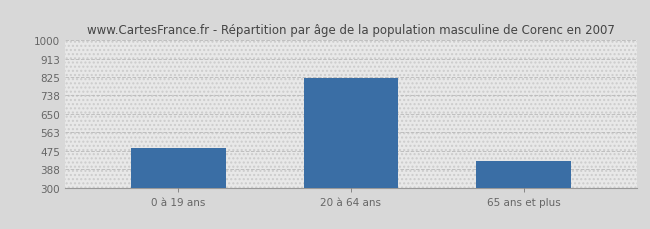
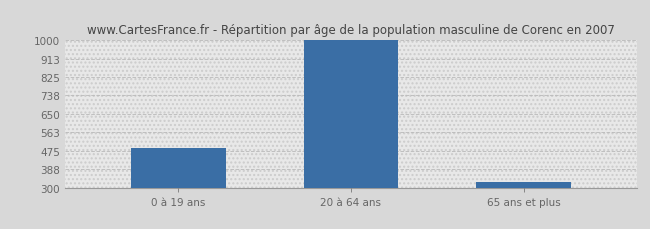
20 à 64 ans: 820 -> 1000
65 ans et plus: 425 -> 325
